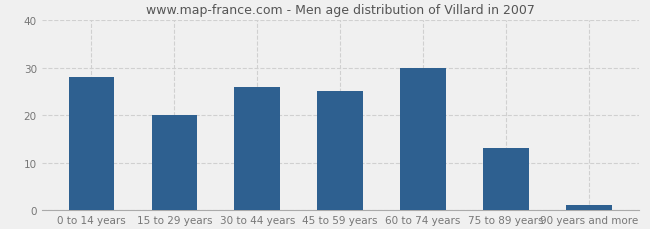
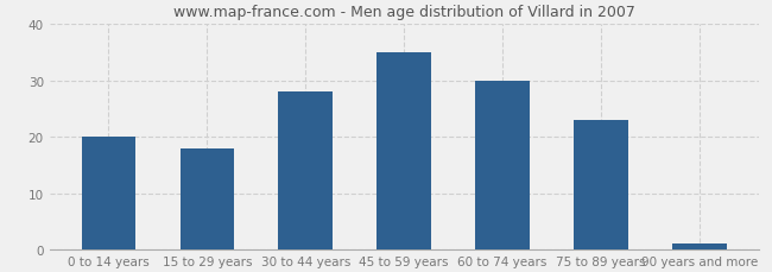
0 to 14 years: 28 -> 20
15 to 29 years: 20 -> 18
30 to 44 years: 26 -> 28
45 to 59 years: 25 -> 35
75 to 89 years: 13 -> 23
